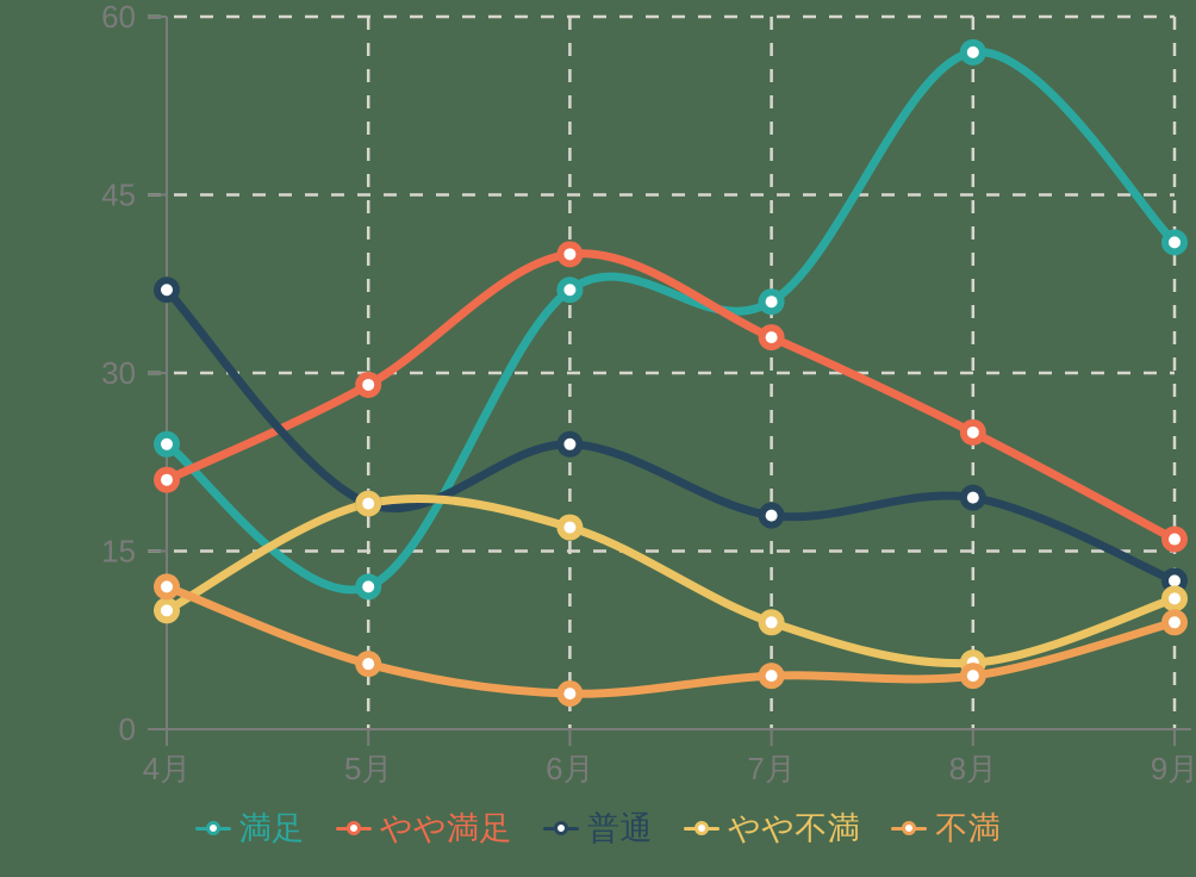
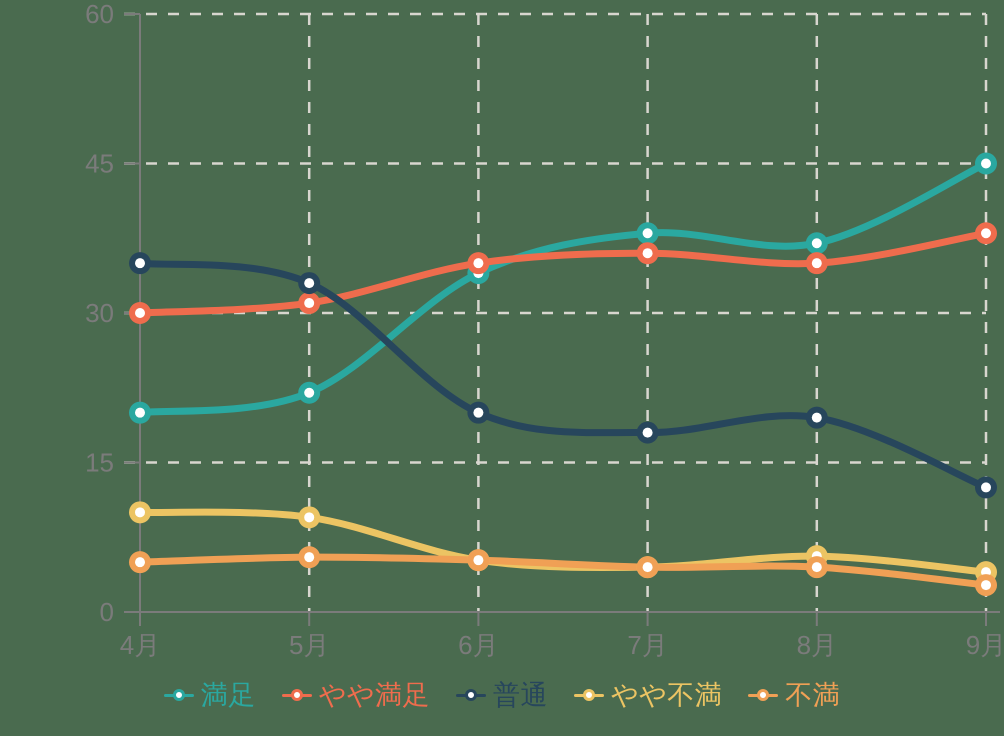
満足/4月: 24 -> 20
やや満足/4月: 21 -> 30
普通/4月: 37 -> 35
不満/4月: 12 -> 5
満足/5月: 12 -> 22
やや満足/5月: 29 -> 31
普通/5月: 19 -> 33
やや不満/5月: 19 -> 10
満足/6月: 37 -> 34
やや満足/6月: 40 -> 35
普通/6月: 24 -> 20
やや不満/6月: 17 -> 5
不満/6月: 3 -> 5
満足/7月: 36 -> 38
やや満足/7月: 33 -> 36
やや不満/7月: 9 -> 4
満足/8月: 57 -> 37
やや満足/8月: 25 -> 35
満足/9月: 41 -> 45
やや満足/9月: 16 -> 38
やや不満/9月: 11 -> 4
不満/9月: 9 -> 3
